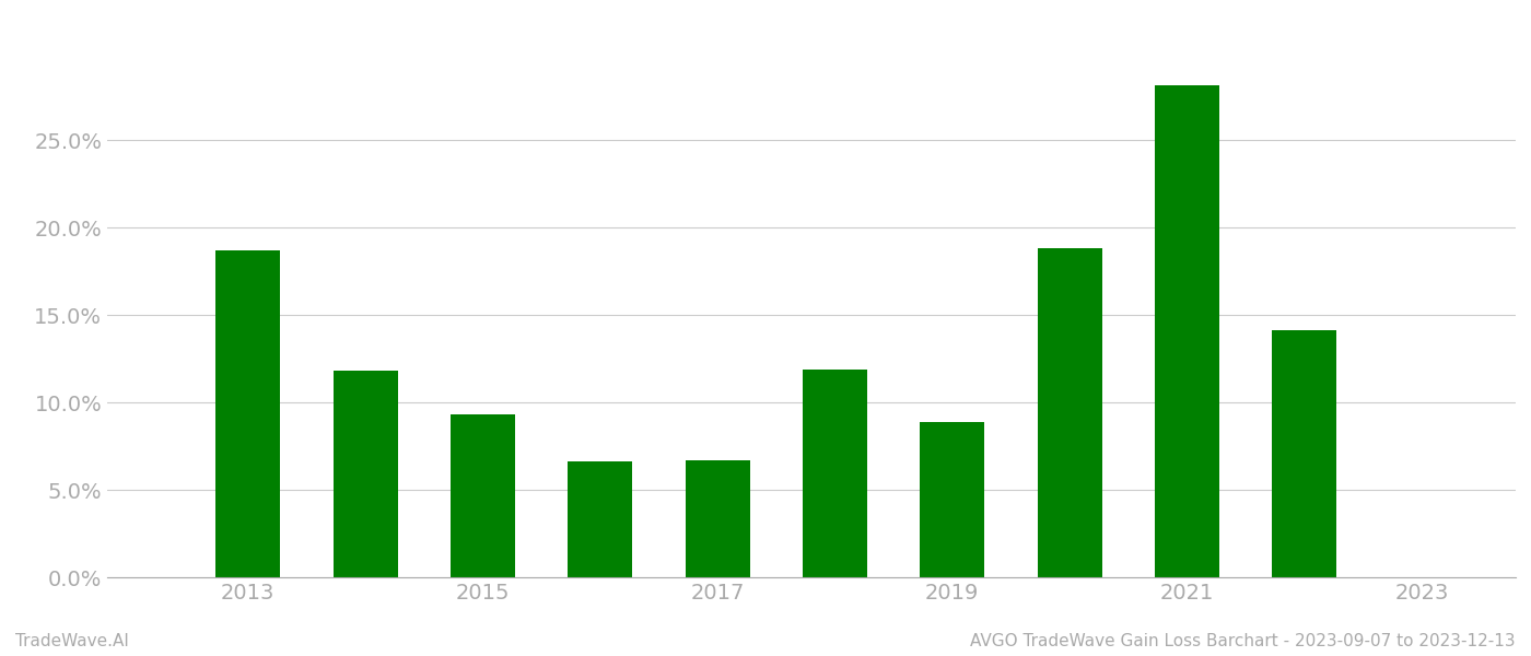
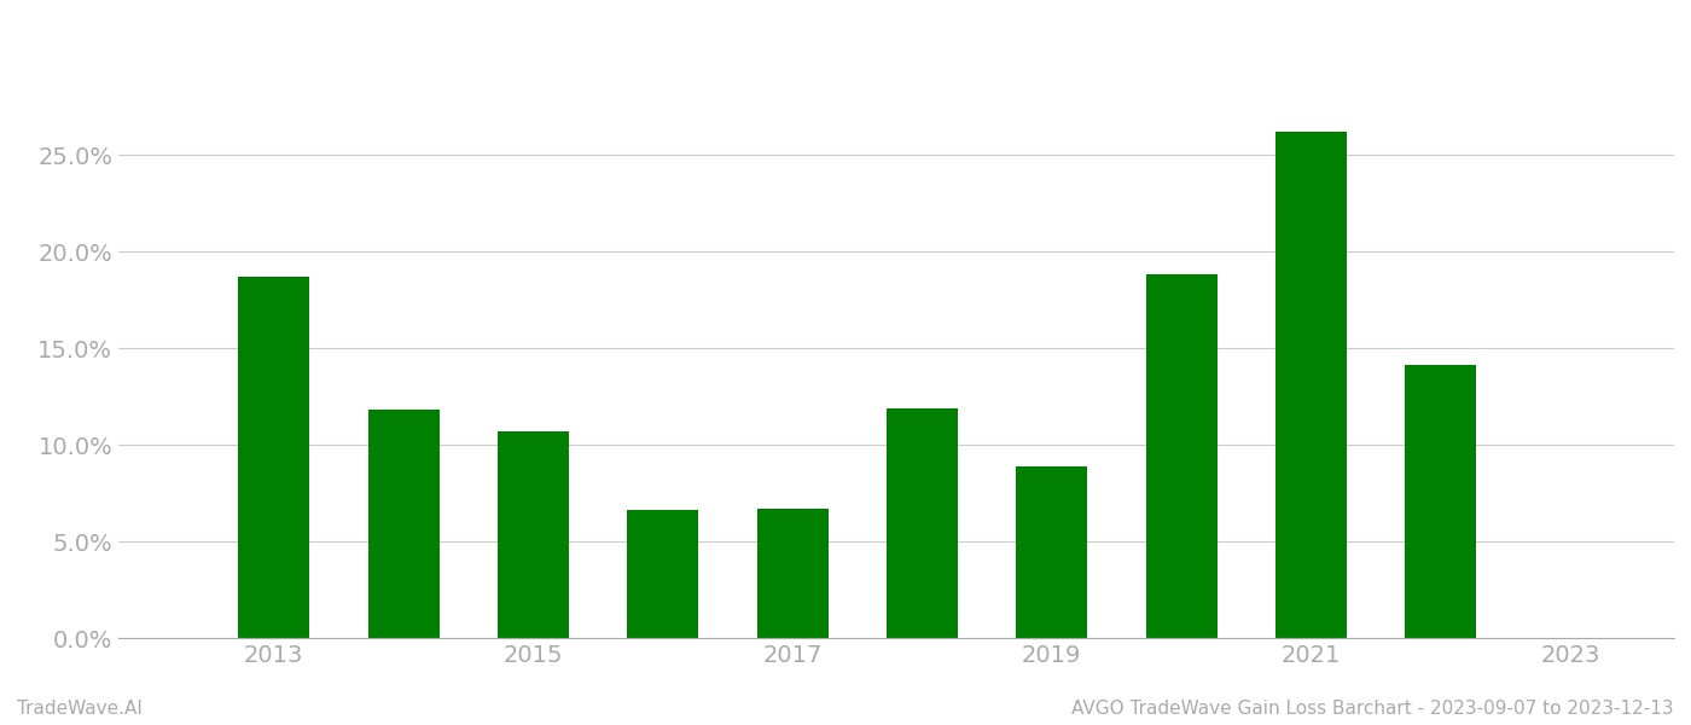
2015: 9.3% -> 10.7%
2021: 28.1% -> 26.2%
